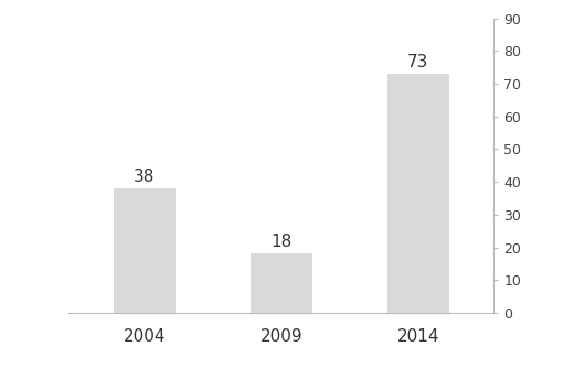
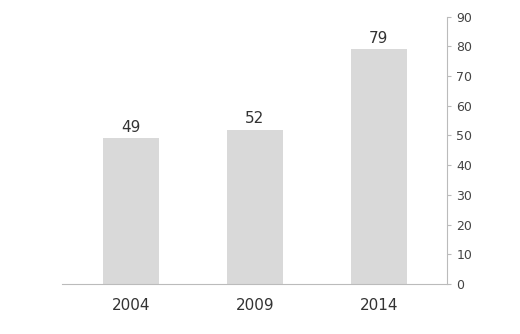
2004: 38 -> 49
2009: 18 -> 52
2014: 73 -> 79
